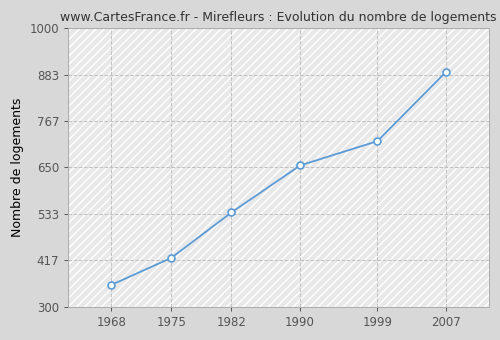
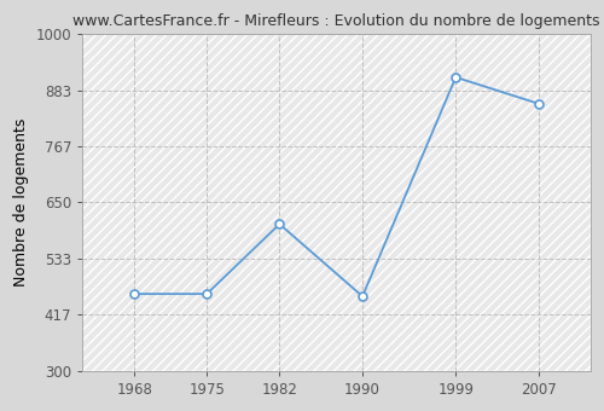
1968: 355 -> 460
1975: 423 -> 460
1982: 537 -> 605
1990: 655 -> 455
1999: 716 -> 910
2007: 890 -> 855
